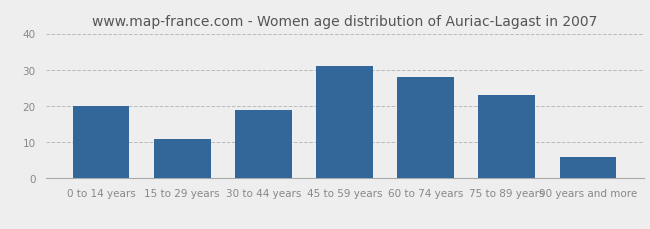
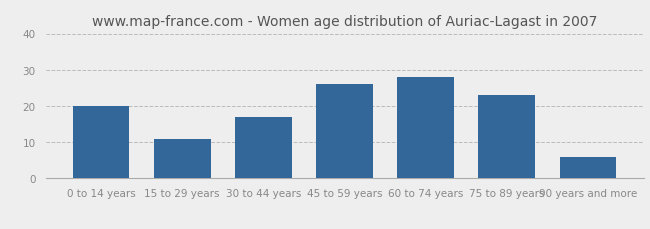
30 to 44 years: 19 -> 17
45 to 59 years: 31 -> 26
